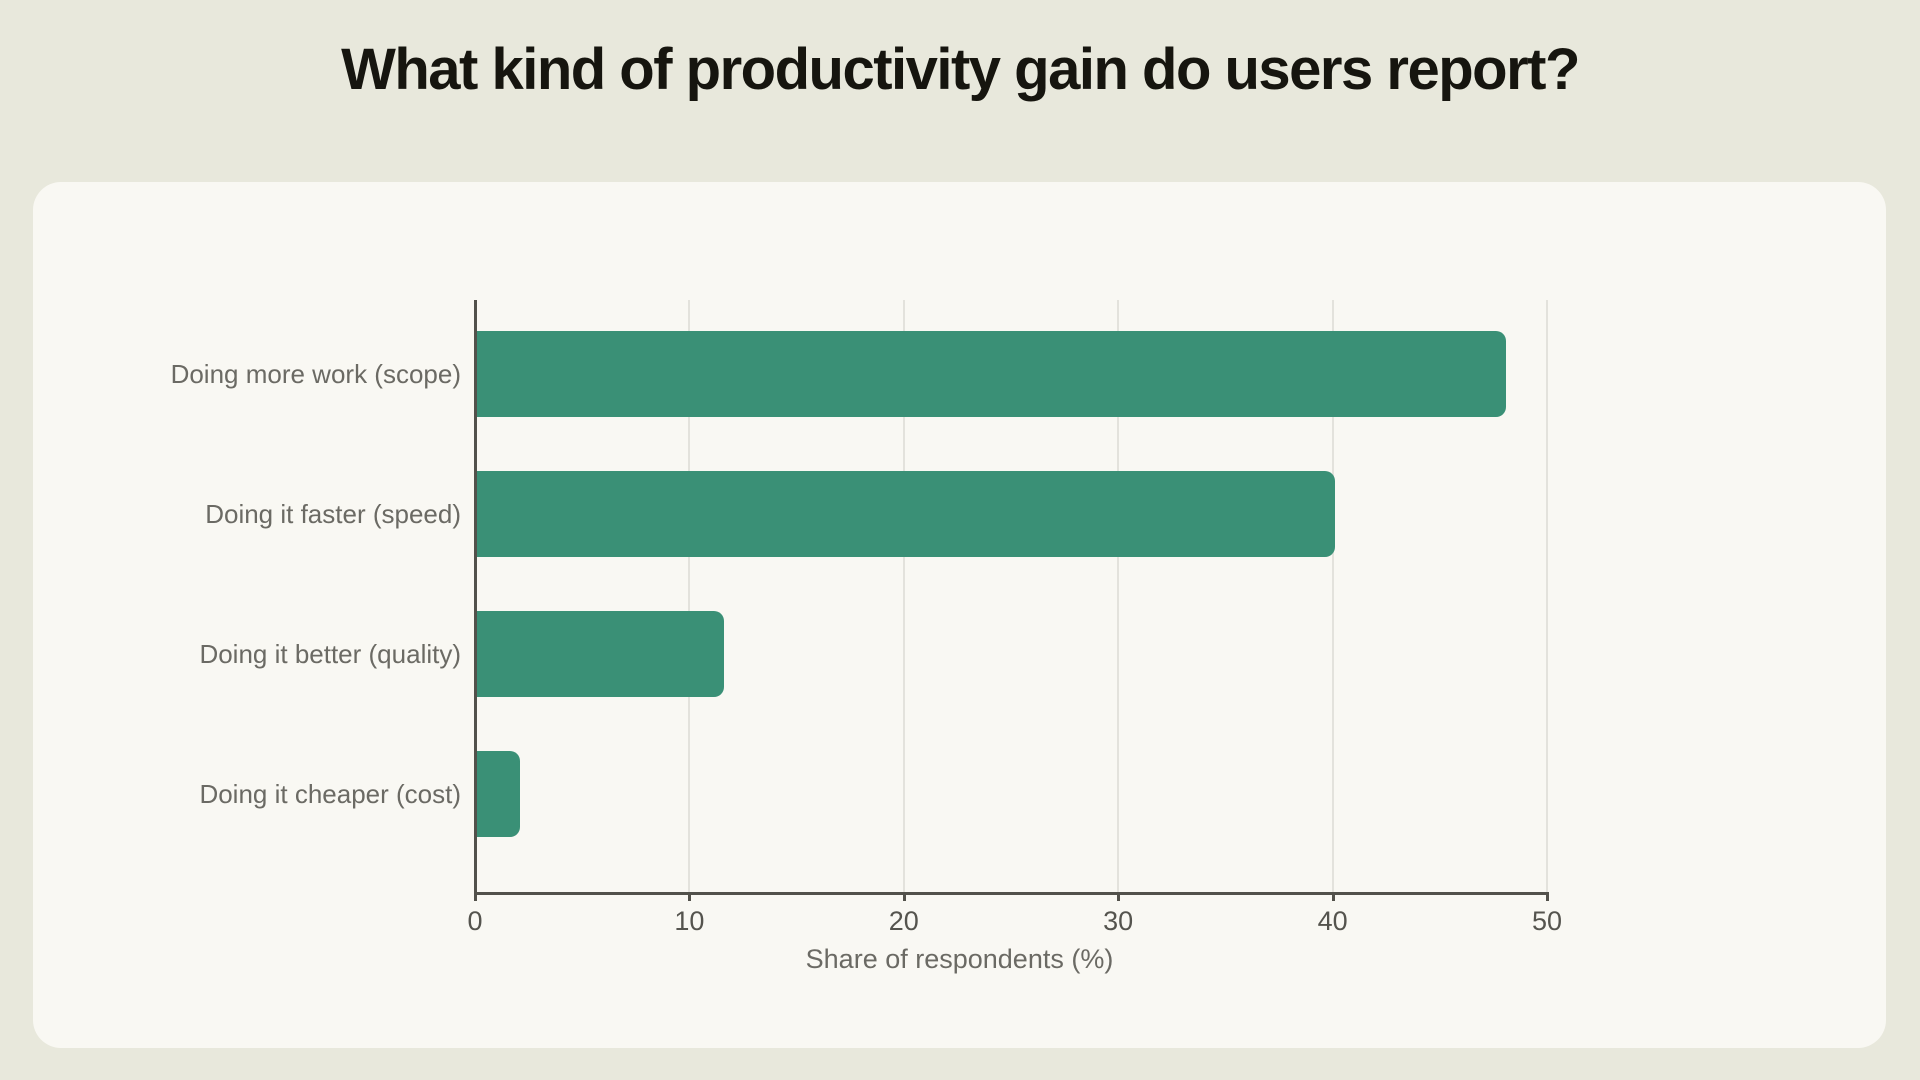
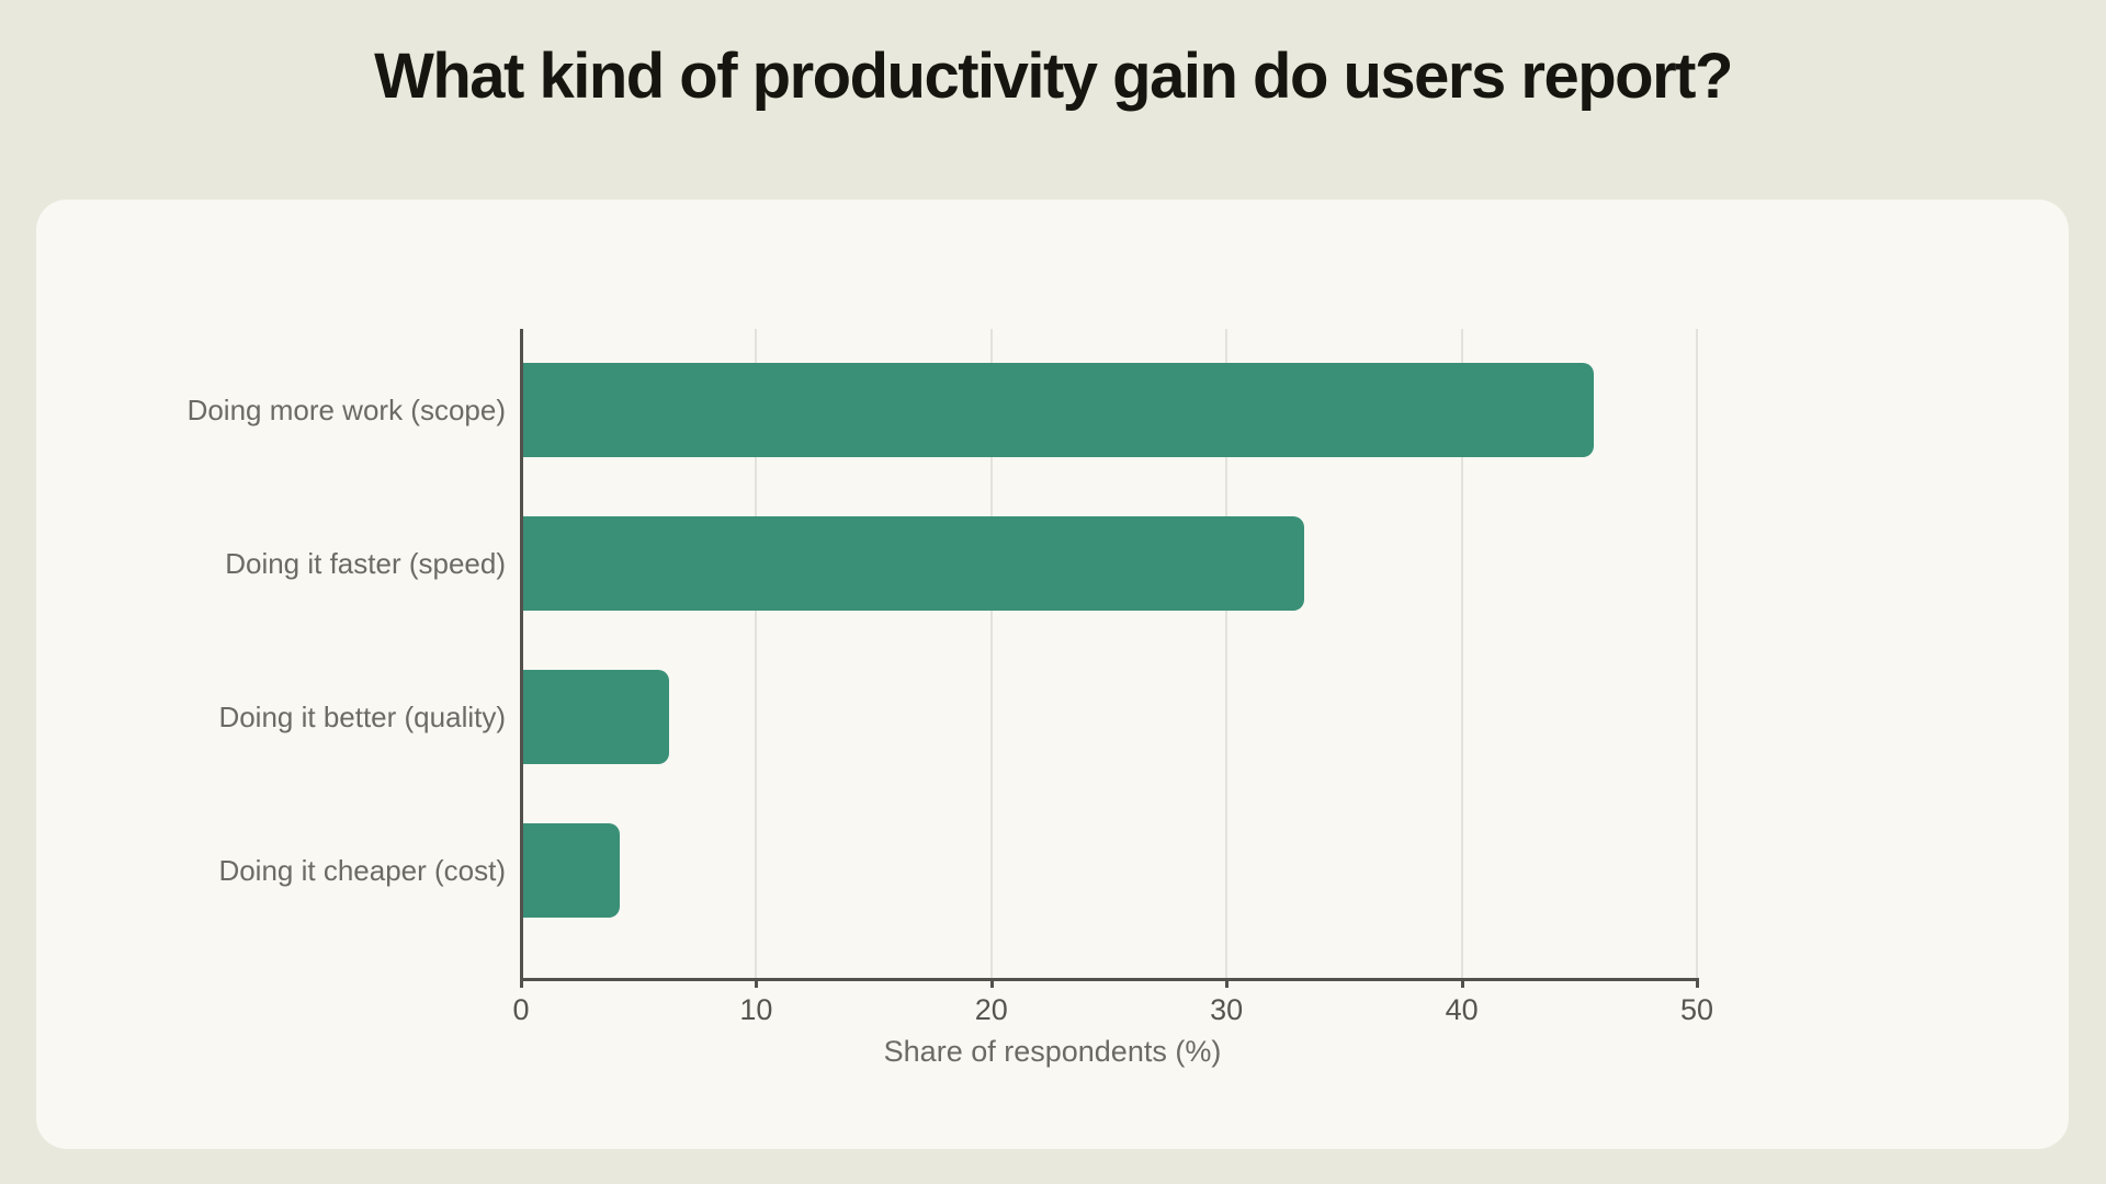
Doing more work (scope): 48.0 -> 45.5
Doing it faster (speed): 40.0 -> 33.2
Doing it better (quality): 11.5 -> 6.2
Doing it cheaper (cost): 2.0 -> 4.1
